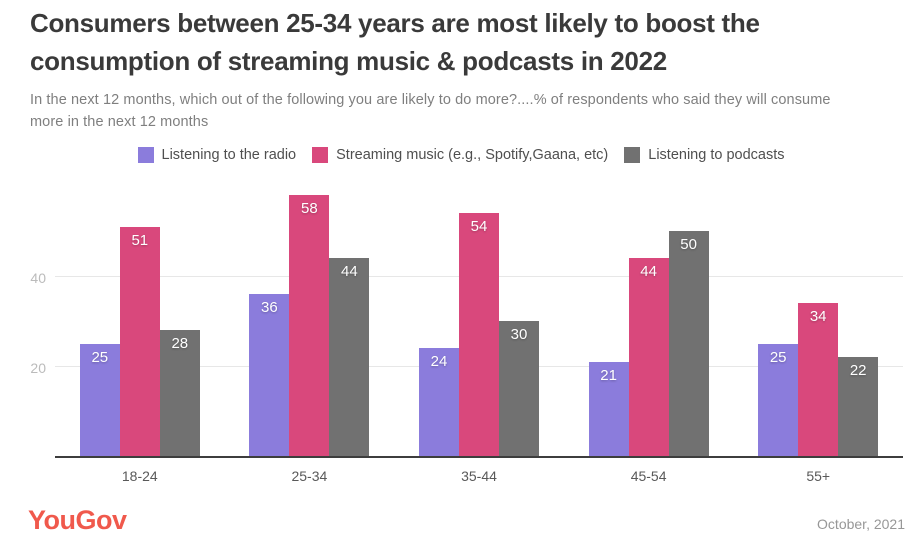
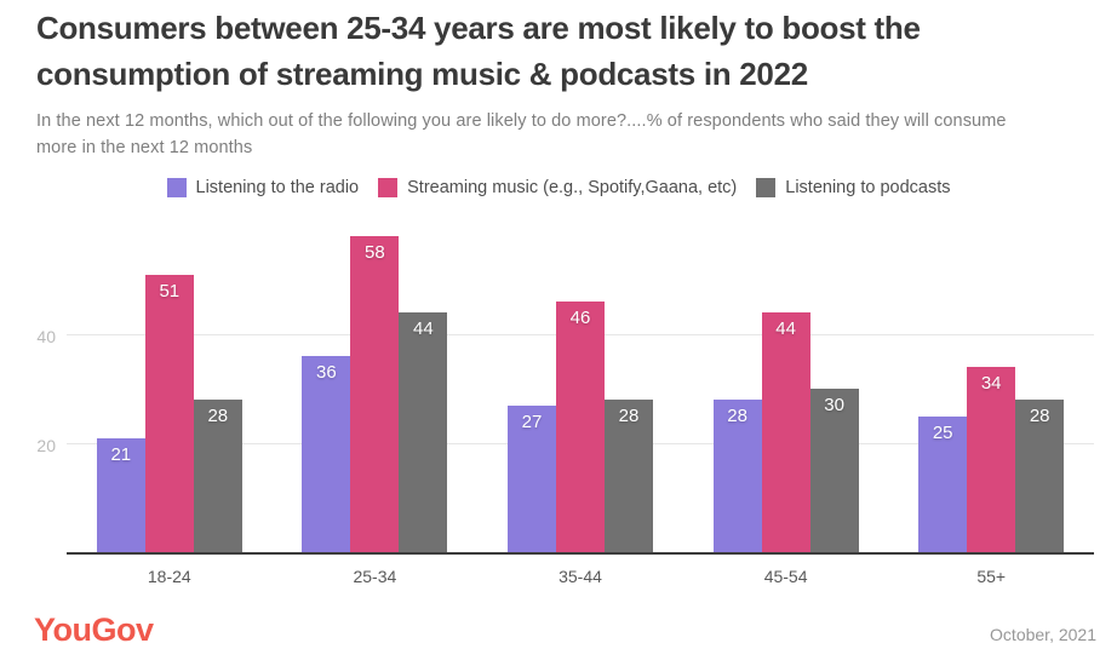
Listening to the radio/18-24: 25 -> 21
Listening to the radio/35-44: 24 -> 27
Streaming music (e.g., Spotify,Gaana, etc)/35-44: 54 -> 46
Listening to podcasts/35-44: 30 -> 28
Listening to the radio/45-54: 21 -> 28
Listening to podcasts/45-54: 50 -> 30
Listening to podcasts/55+: 22 -> 28
